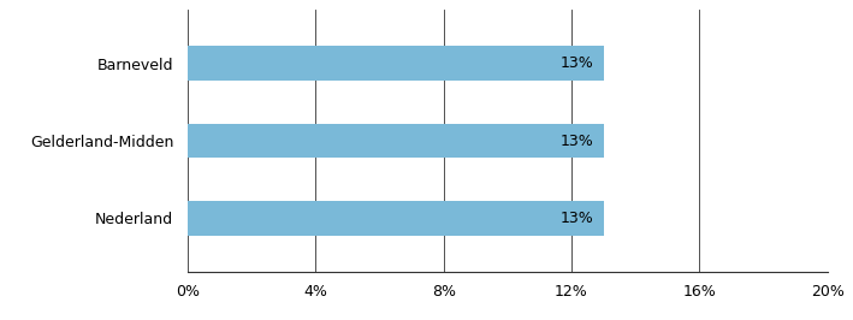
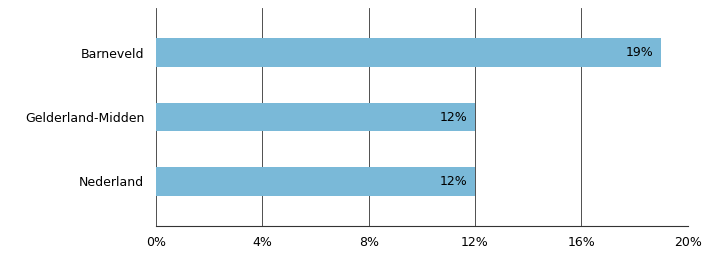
Barneveld: 13% -> 19%
Gelderland-Midden: 13% -> 12%
Nederland: 13% -> 12%
